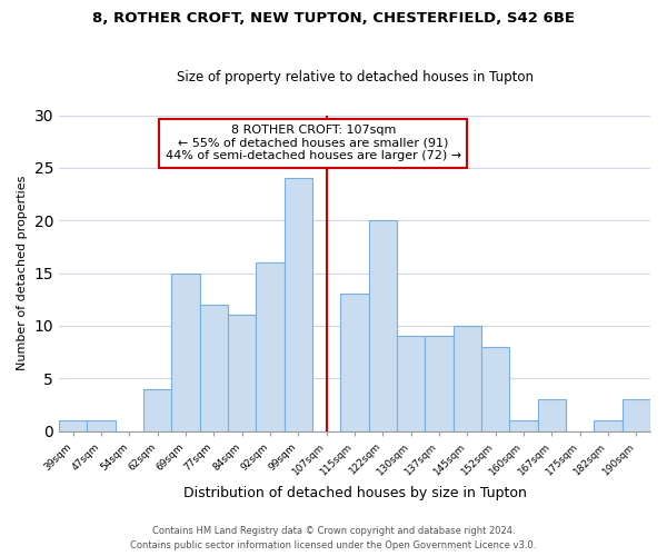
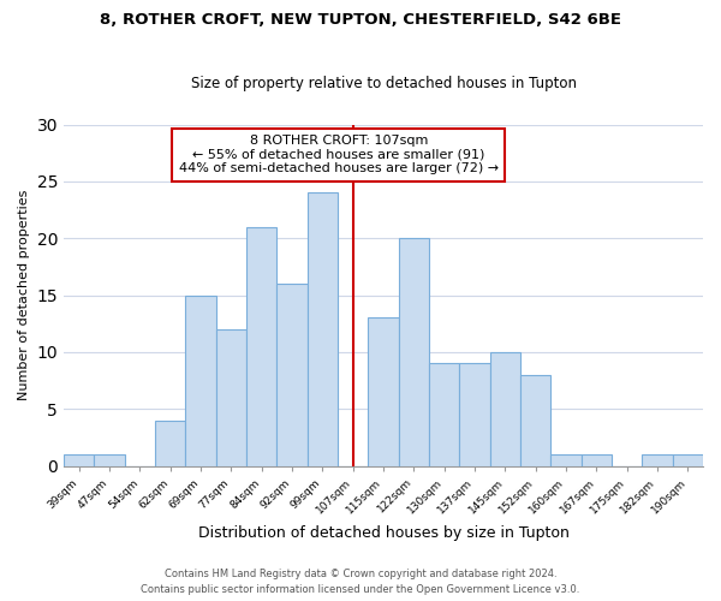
84sqm: 11 -> 21
167sqm: 3 -> 1
190sqm: 3 -> 1
